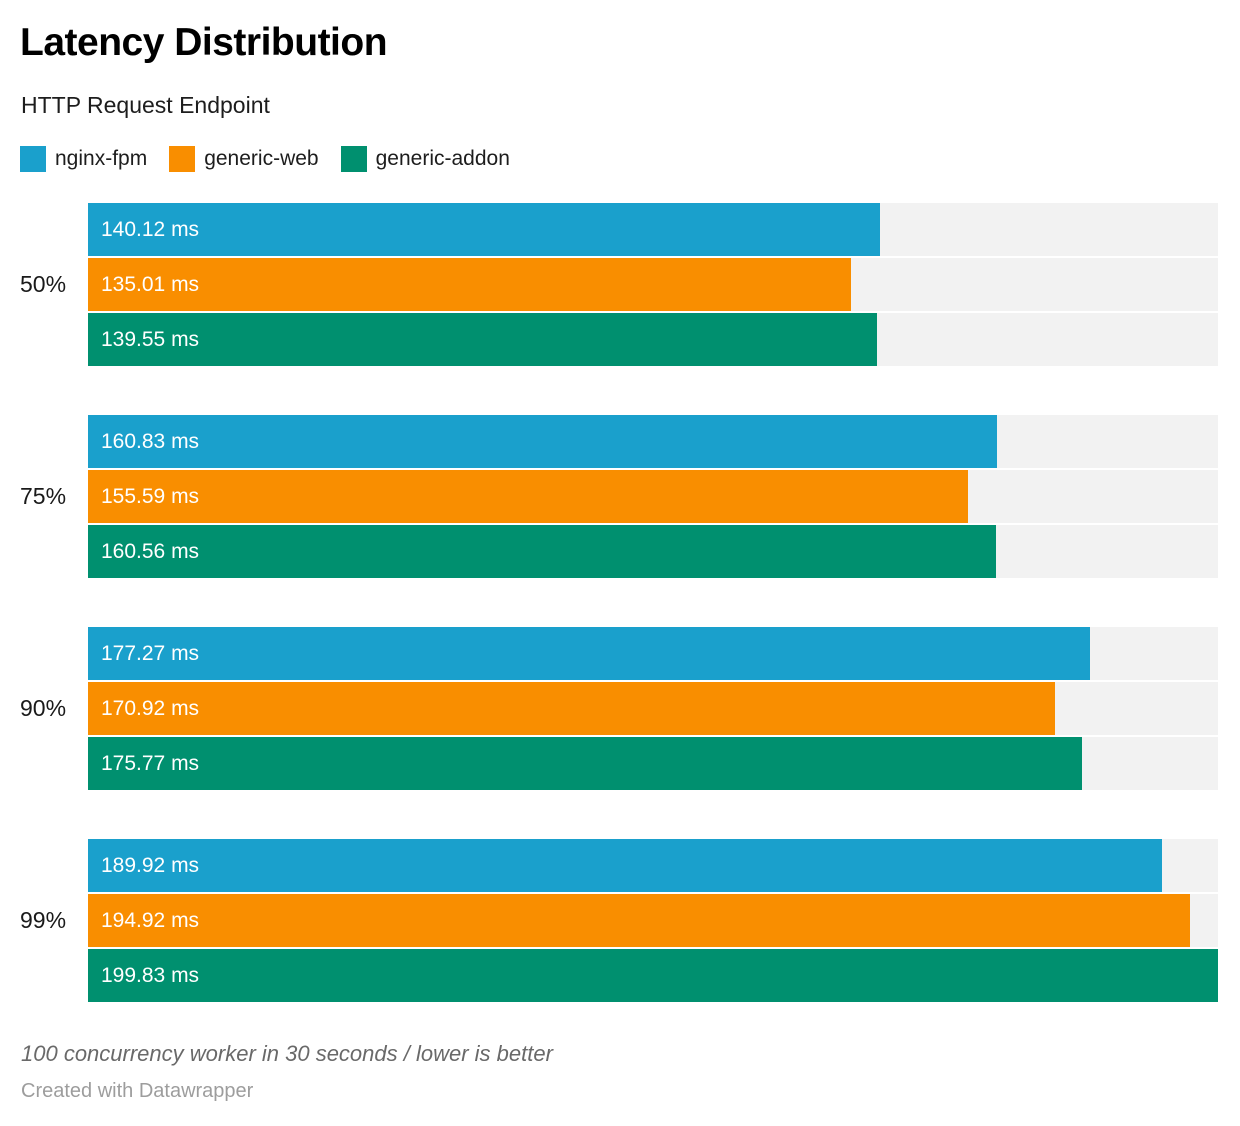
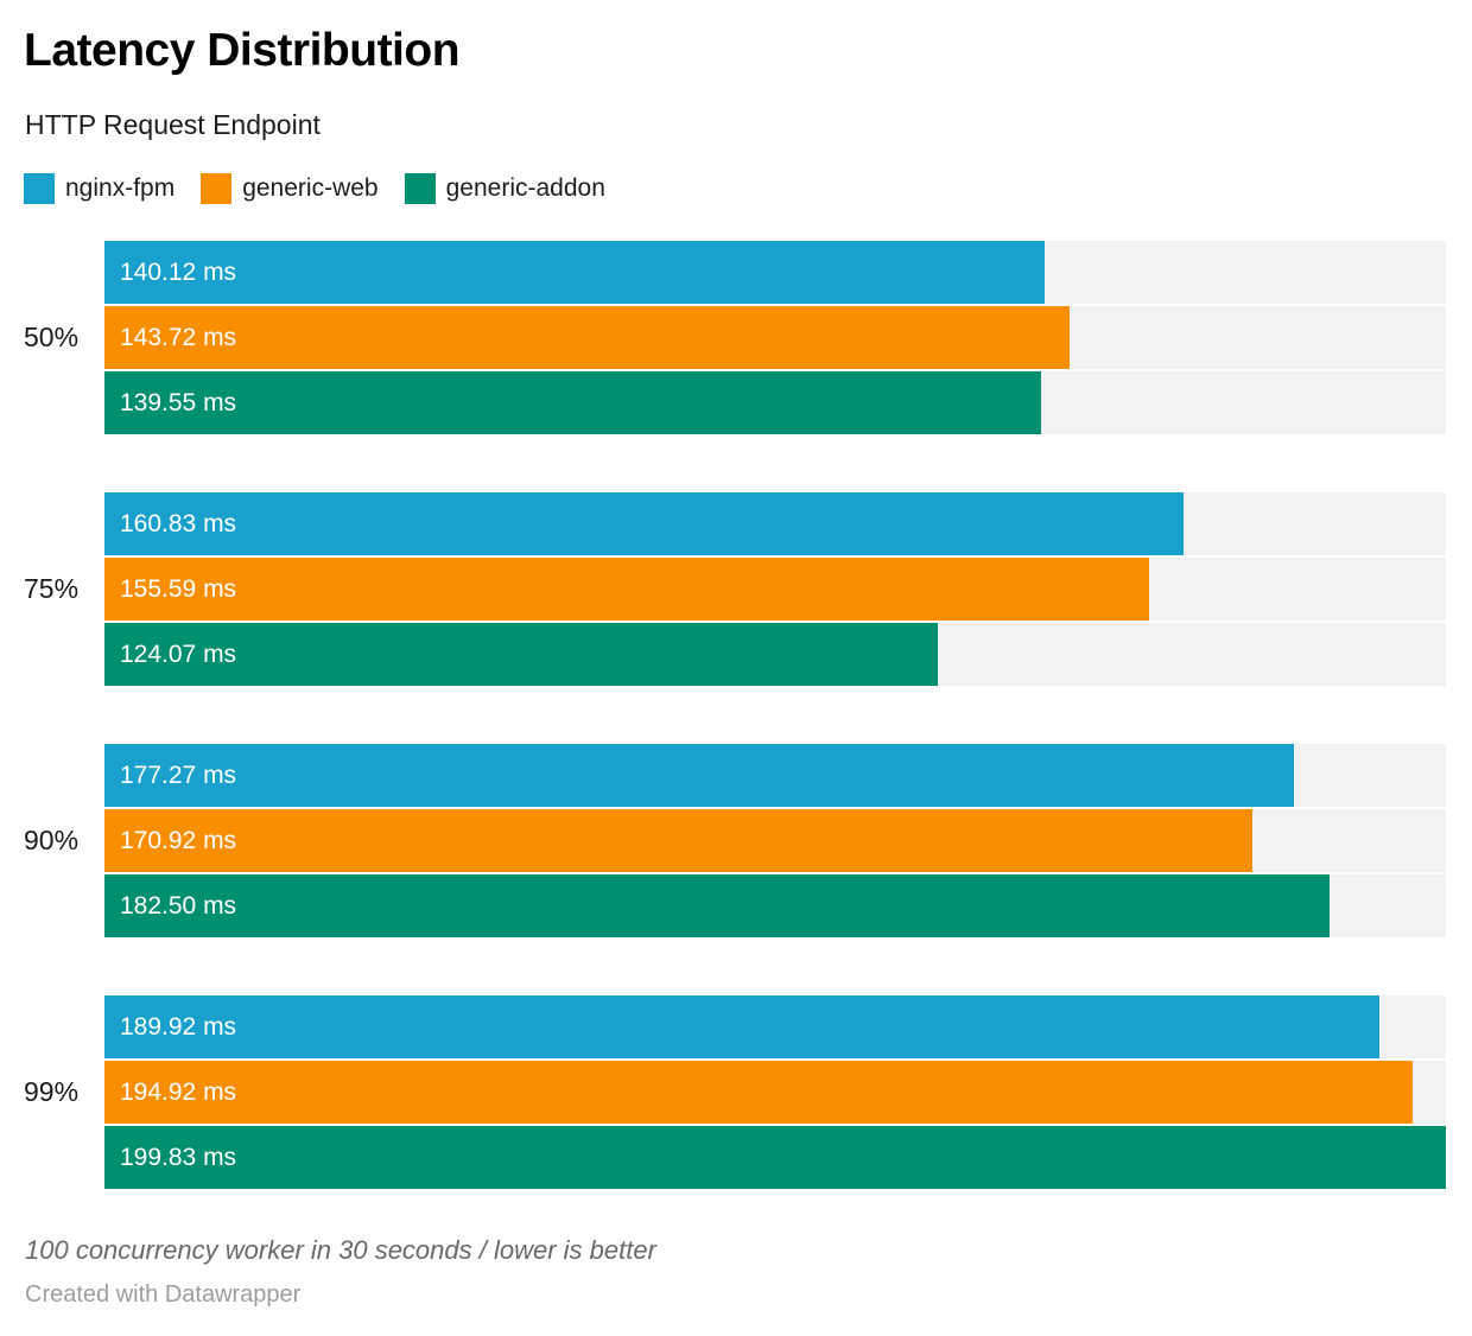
generic-web/50%: 135.01 -> 143.72
generic-addon/75%: 160.56 -> 124.07
generic-addon/90%: 175.77 -> 182.50
